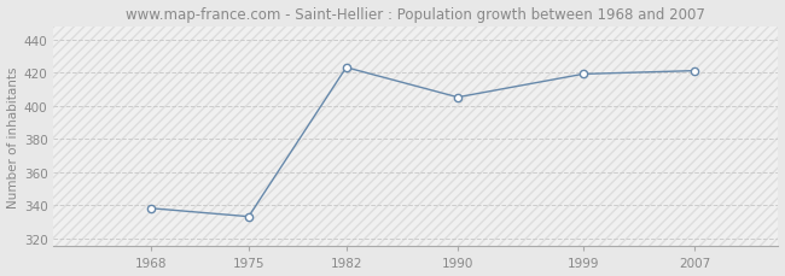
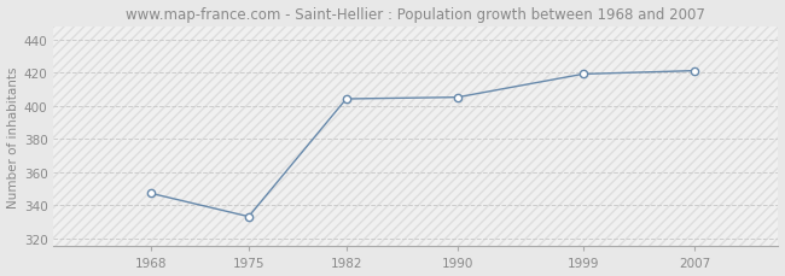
1968: 338 -> 347
1982: 423 -> 404
